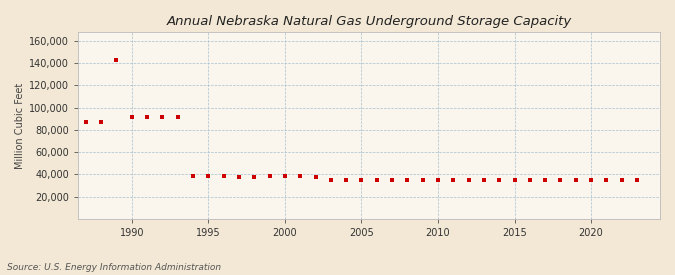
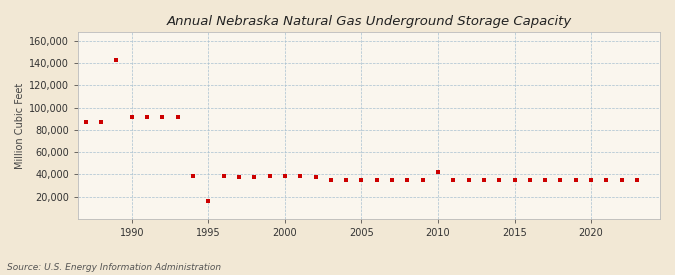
1995: 39,000 -> 16,000
2010: 35,000 -> 42,000
